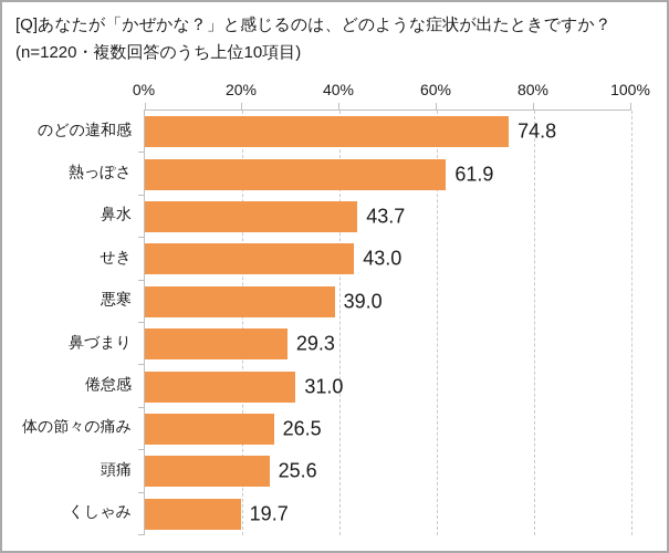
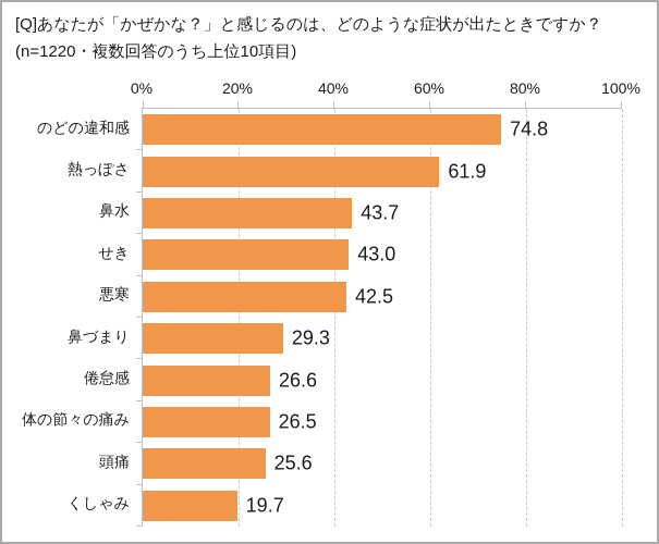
悪寒: 39.0 -> 42.5
倦怠感: 31.0 -> 26.6
